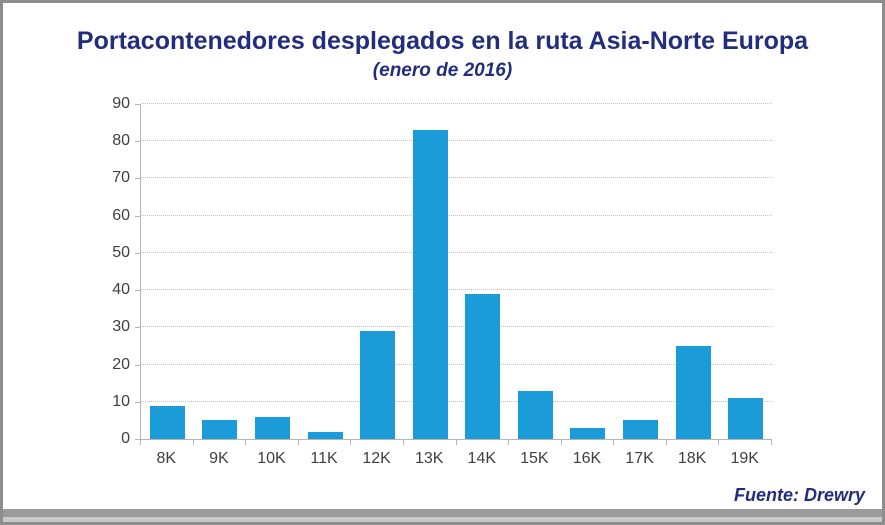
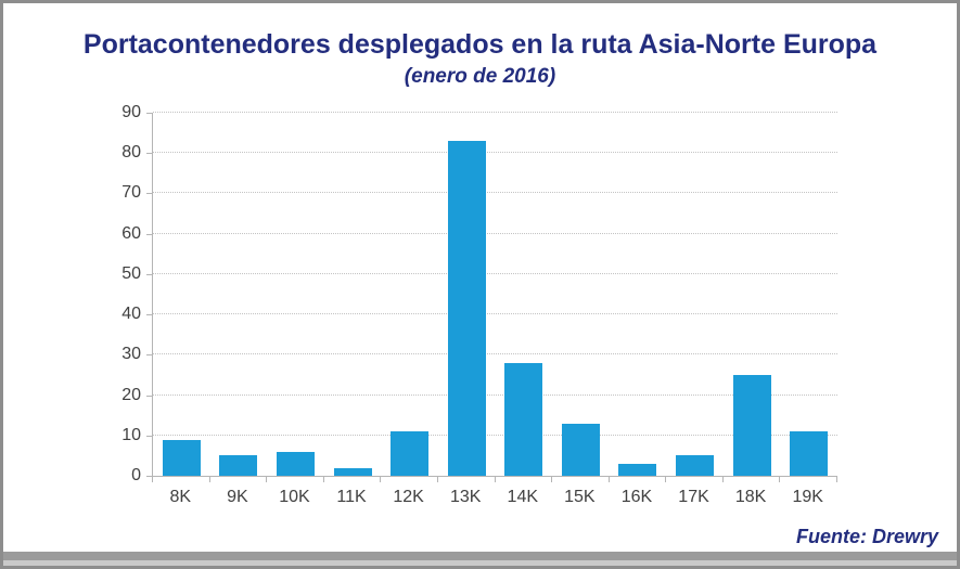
12K: 29 -> 11
14K: 39 -> 28
